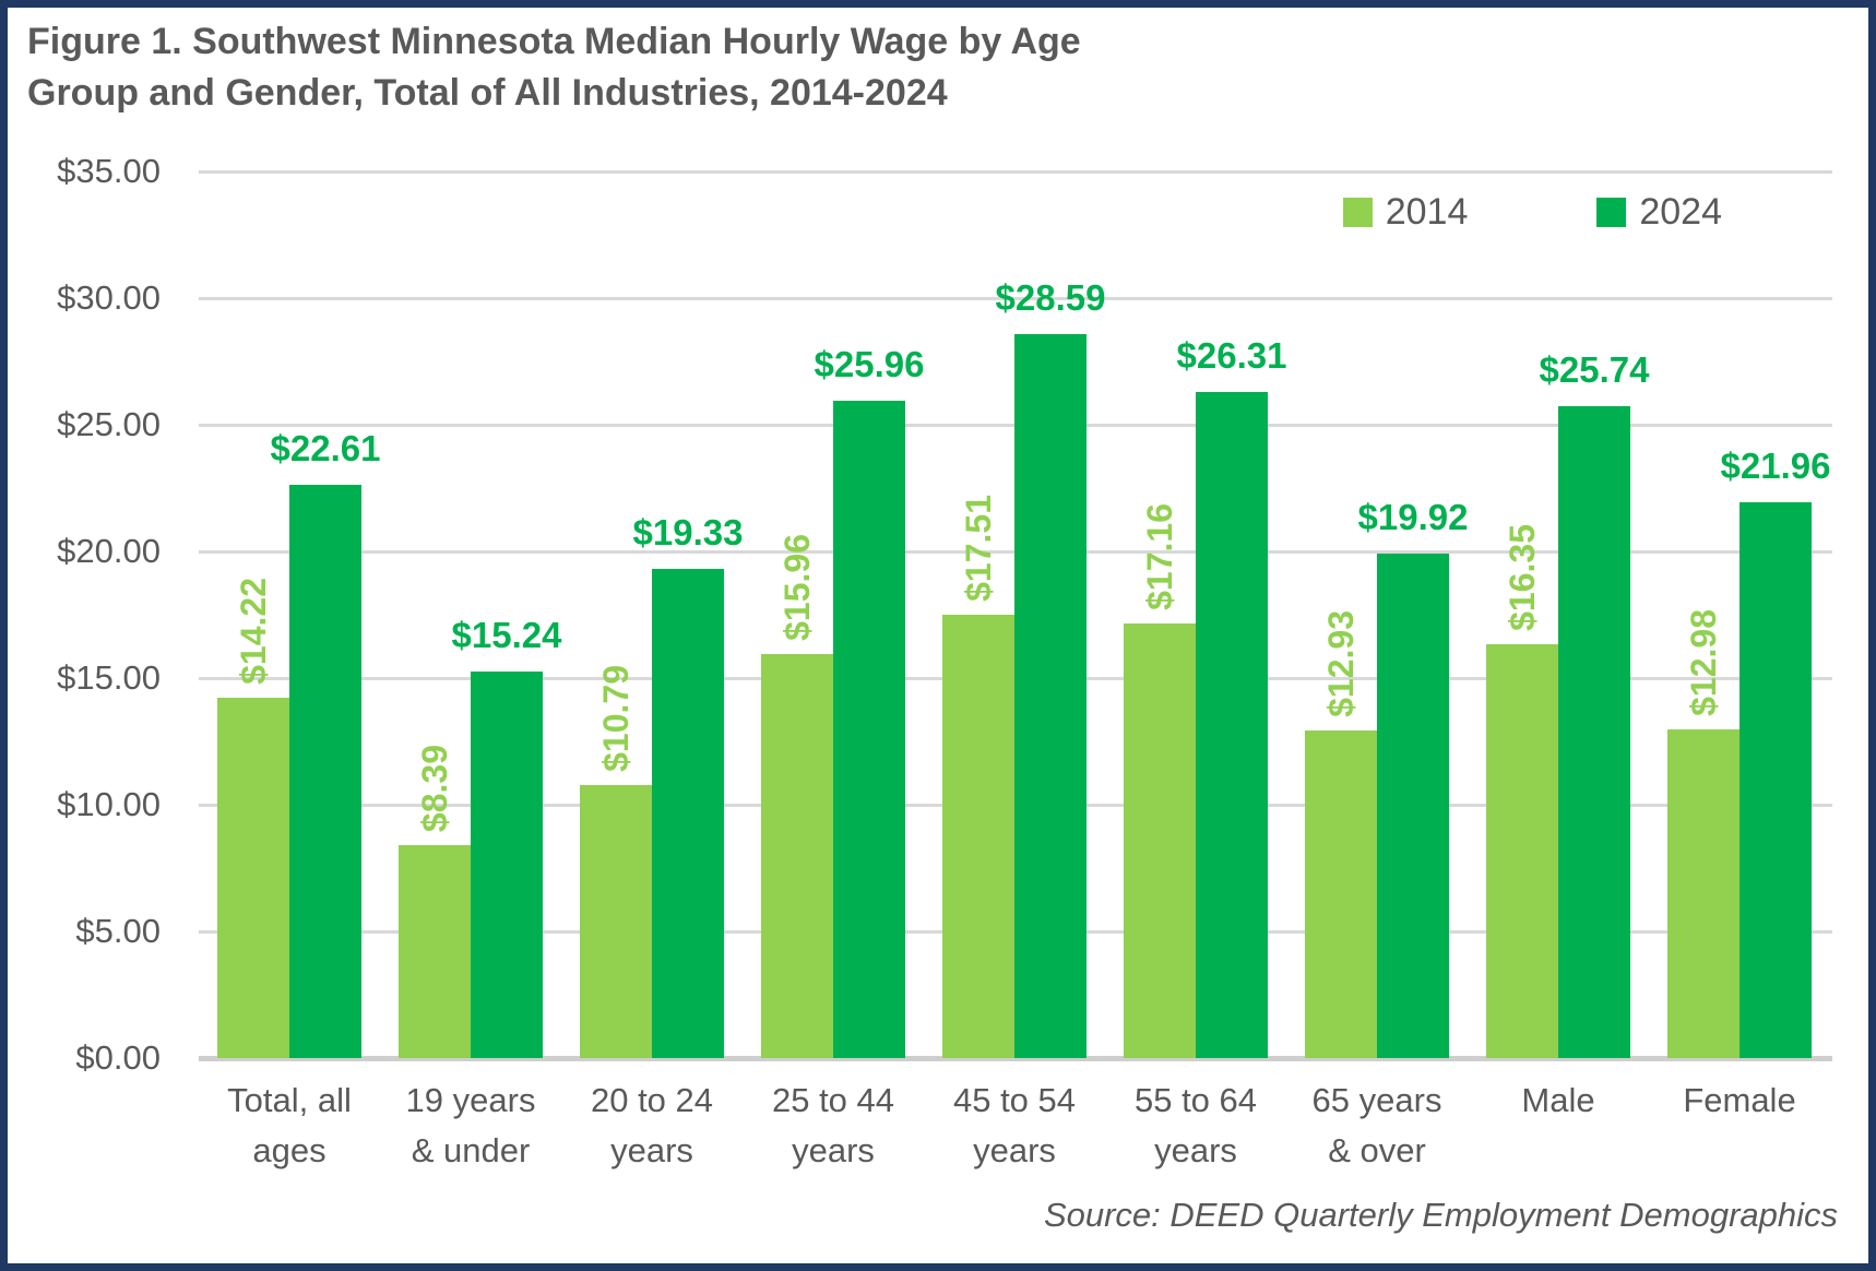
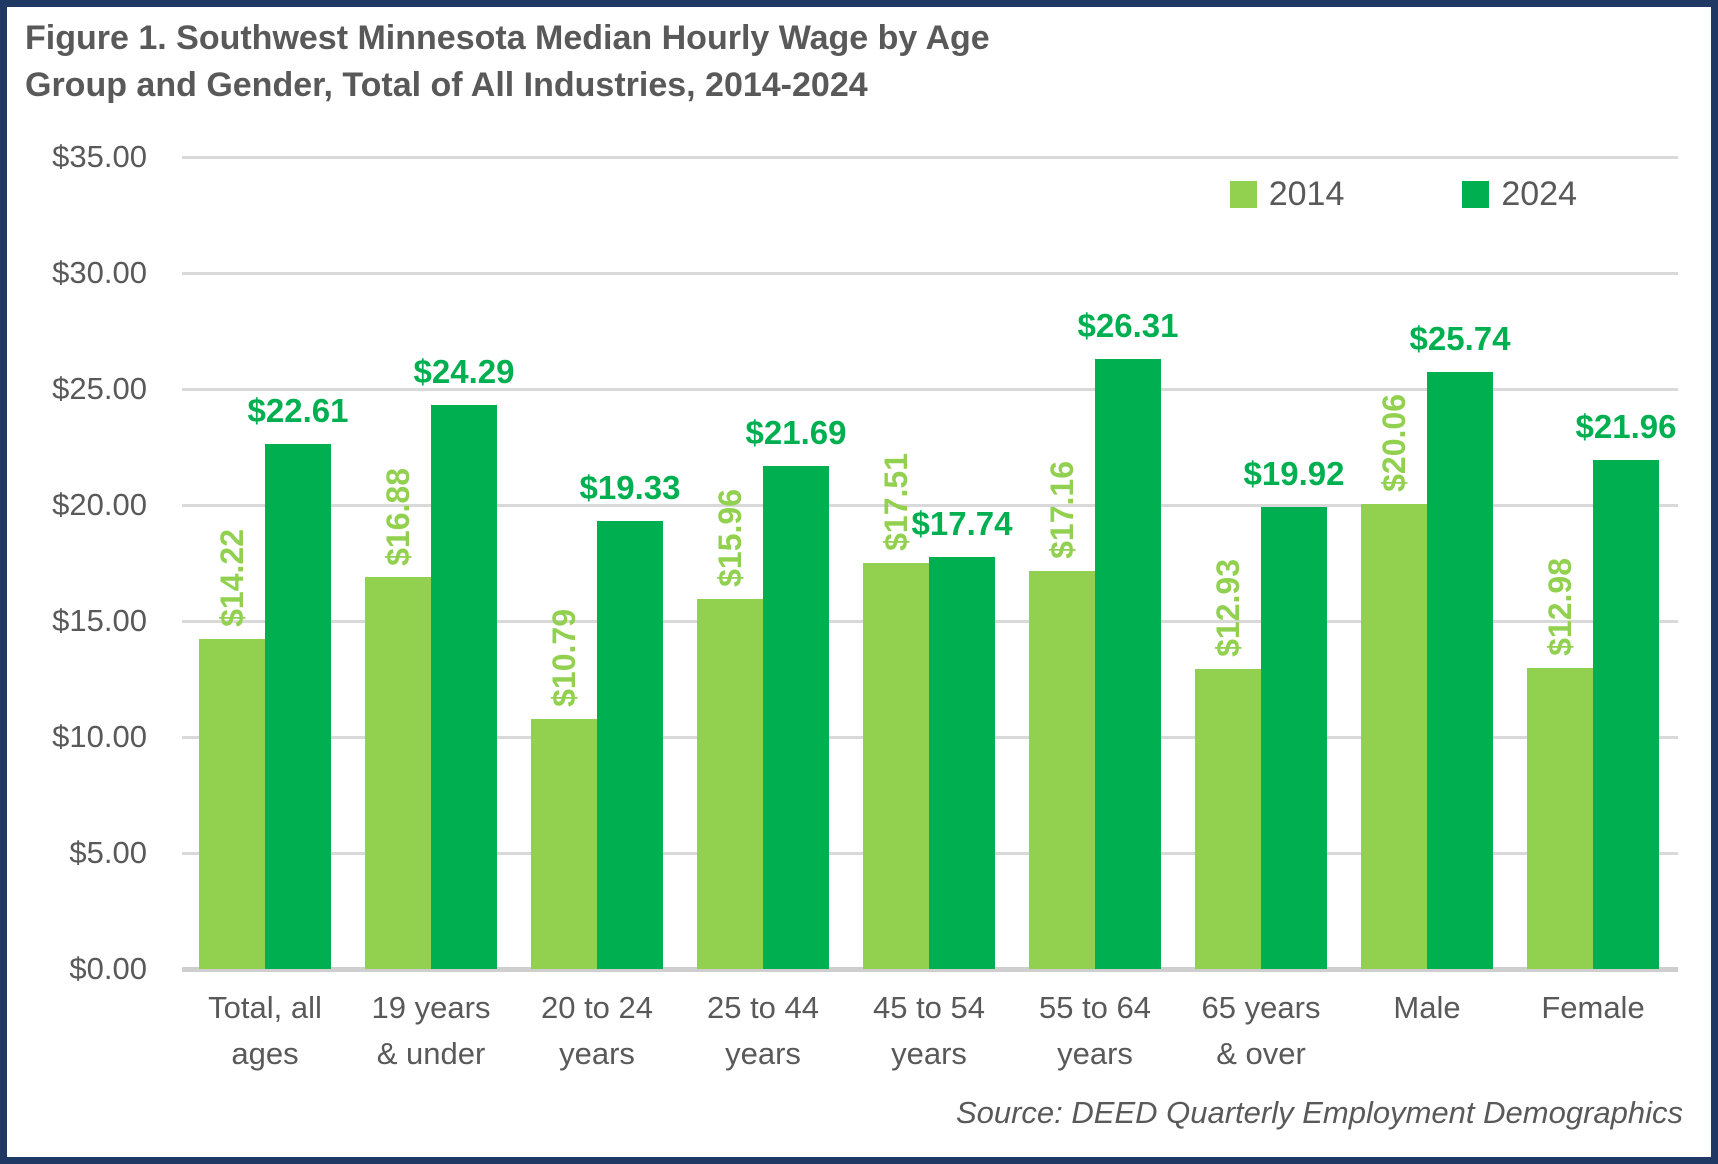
2014/19 years & under: $8.39 -> $16.88
2024/19 years & under: $15.24 -> $24.29
2024/25 to 44 years: $25.96 -> $21.69
2024/45 to 54 years: $28.59 -> $17.74
2014/Male: $16.35 -> $20.06
